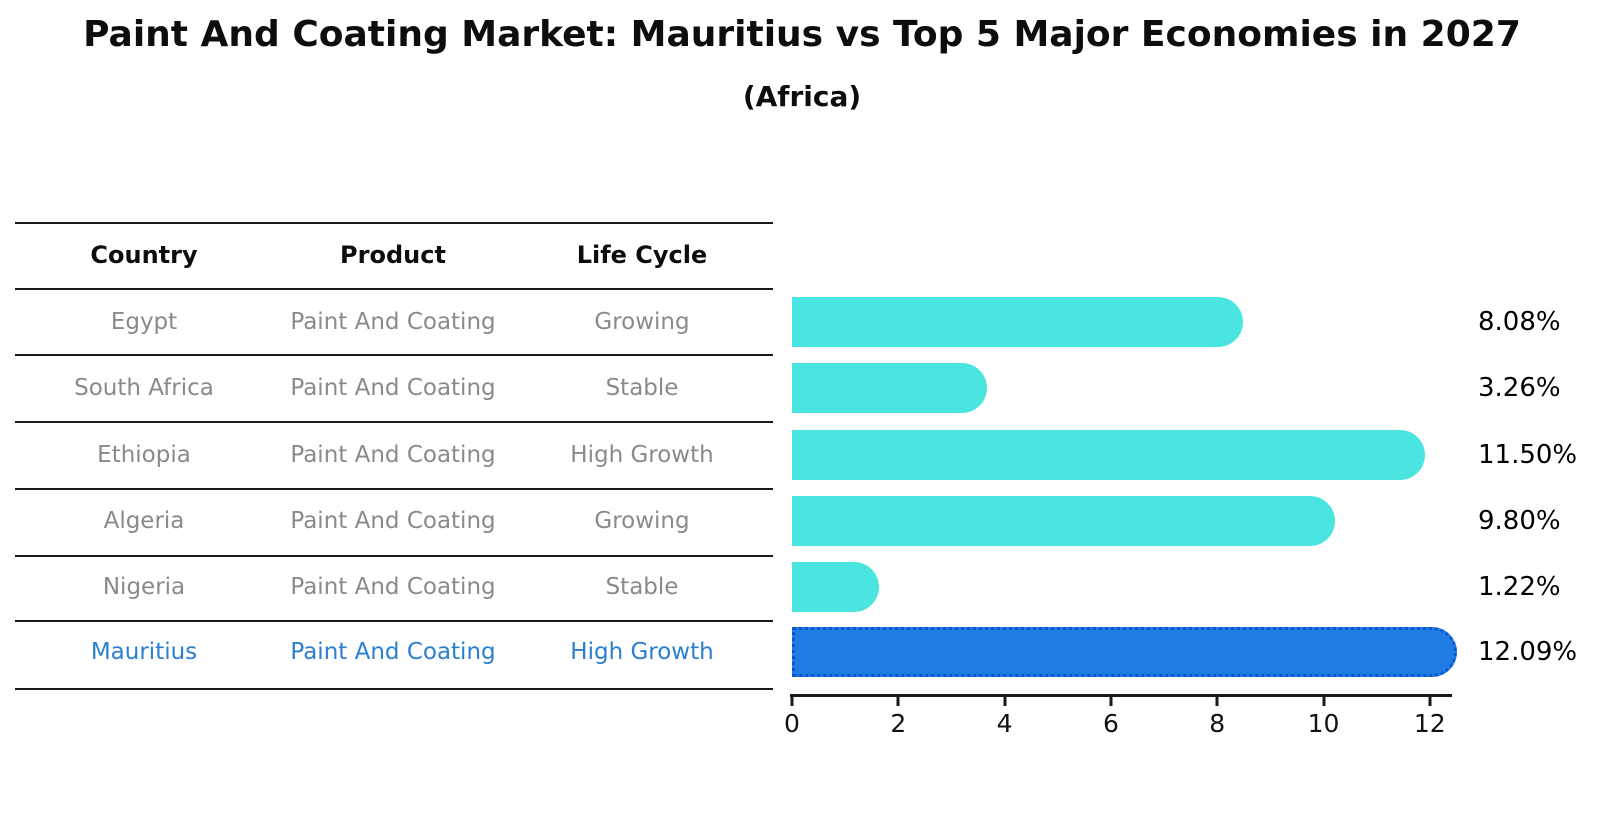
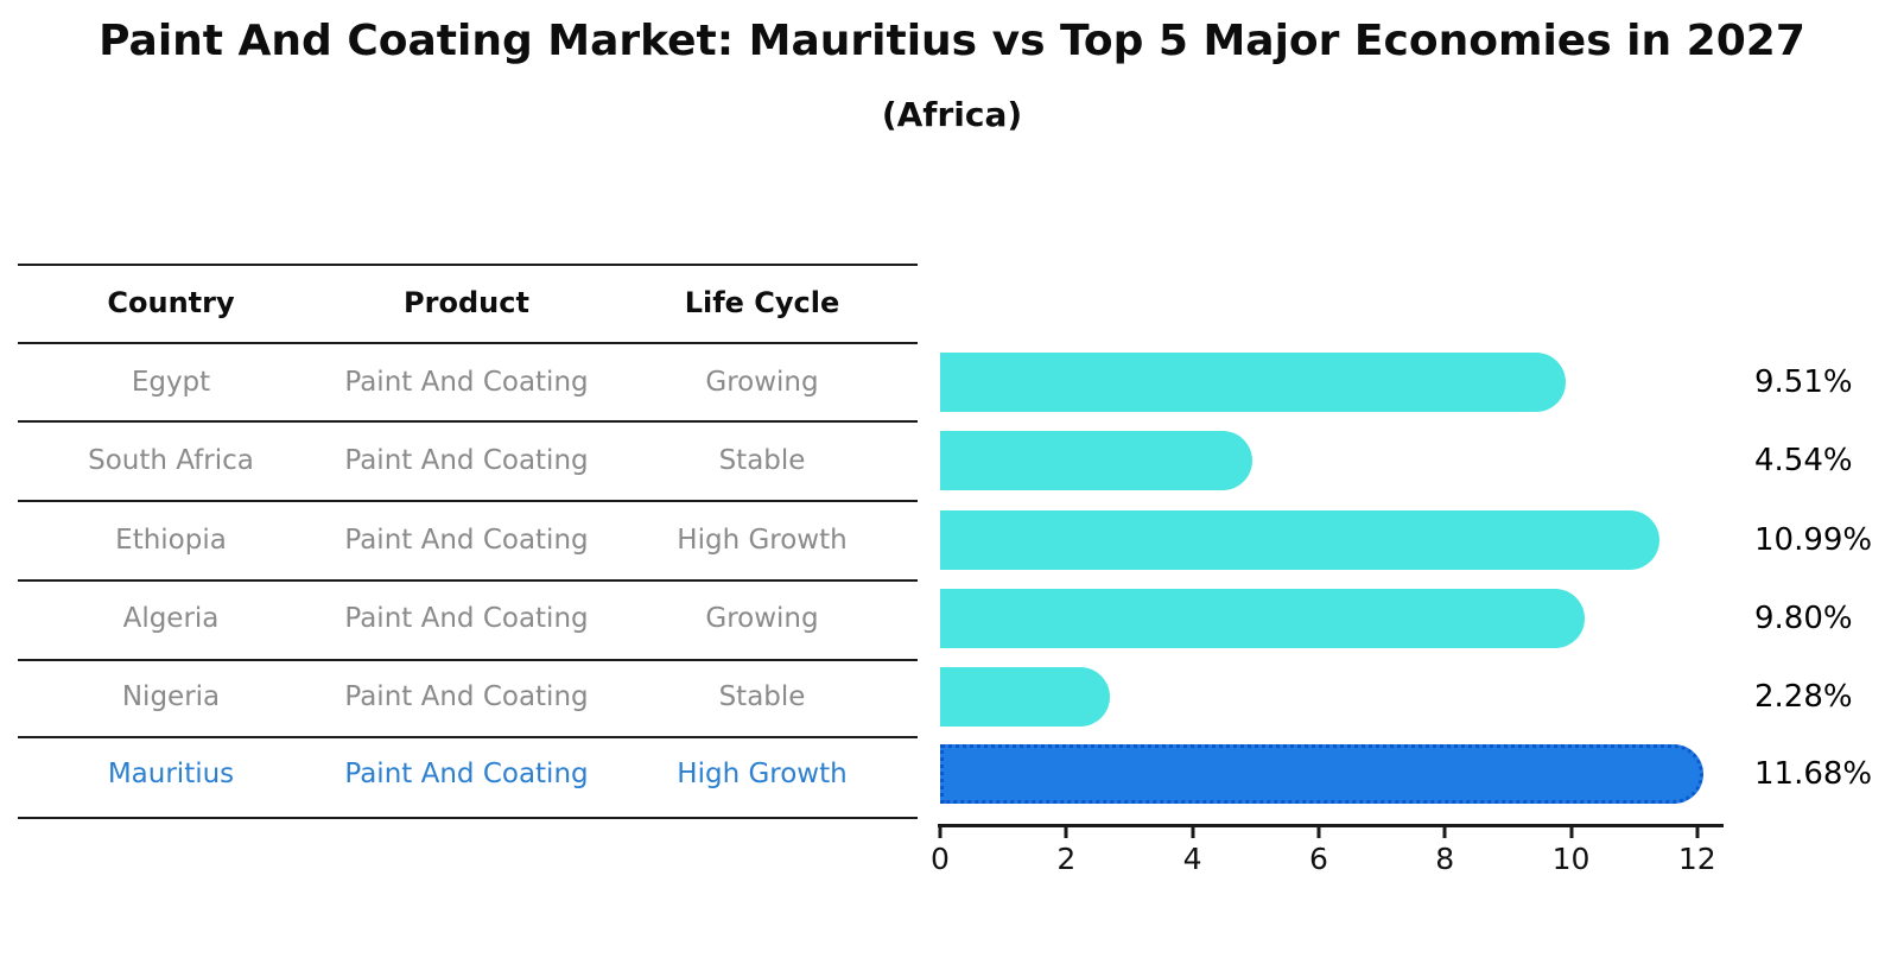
Egypt: 8.08% -> 9.51%
South Africa: 3.26% -> 4.54%
Ethiopia: 11.50% -> 10.99%
Nigeria: 1.22% -> 2.28%
Mauritius: 12.09% -> 11.68%
